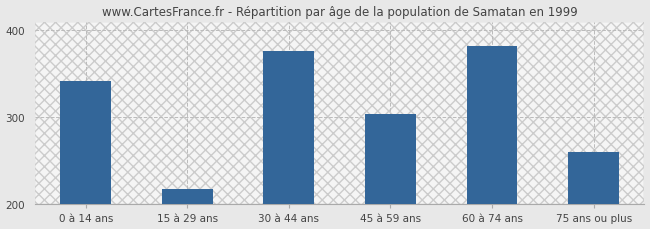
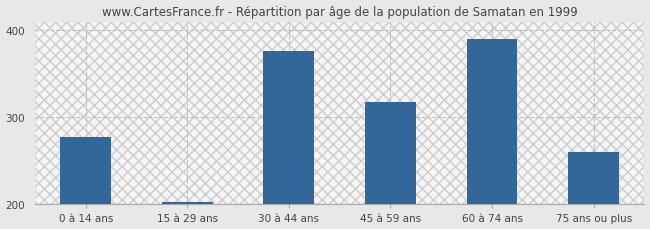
0 à 14 ans: 342 -> 277
15 à 29 ans: 218 -> 203
45 à 59 ans: 304 -> 318
60 à 74 ans: 382 -> 390
